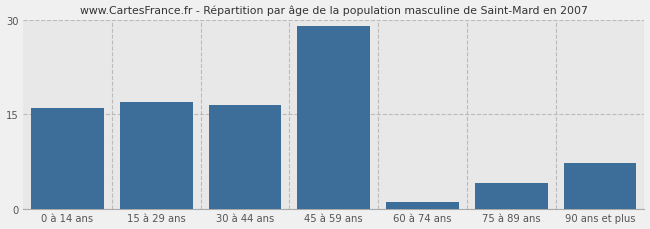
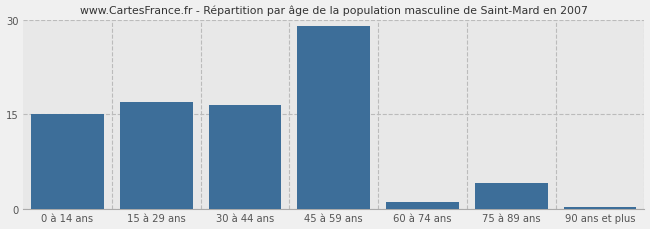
0 à 14 ans: 16.0 -> 15.0
90 ans et plus: 7.2 -> 0.2
